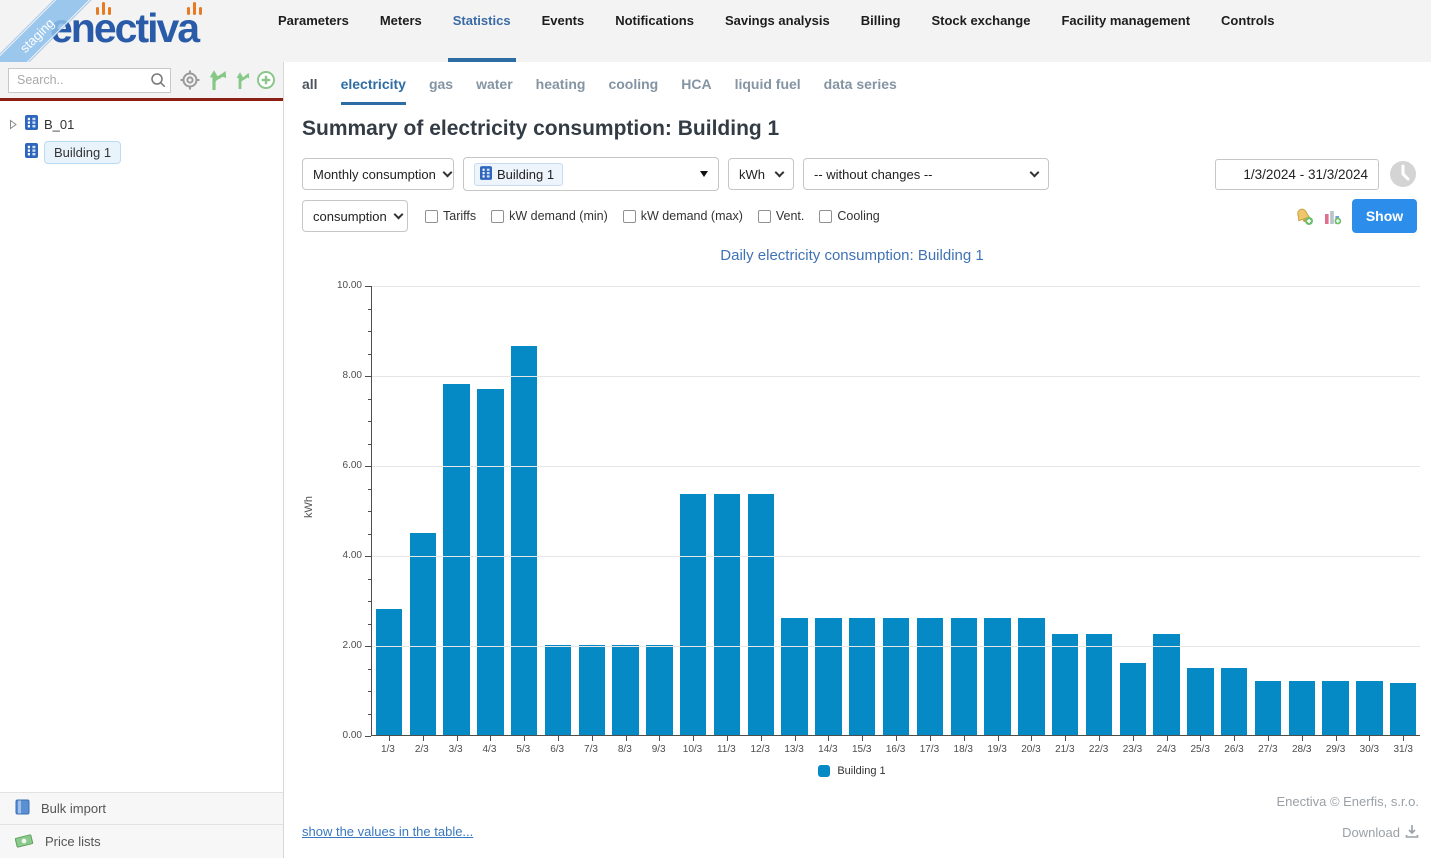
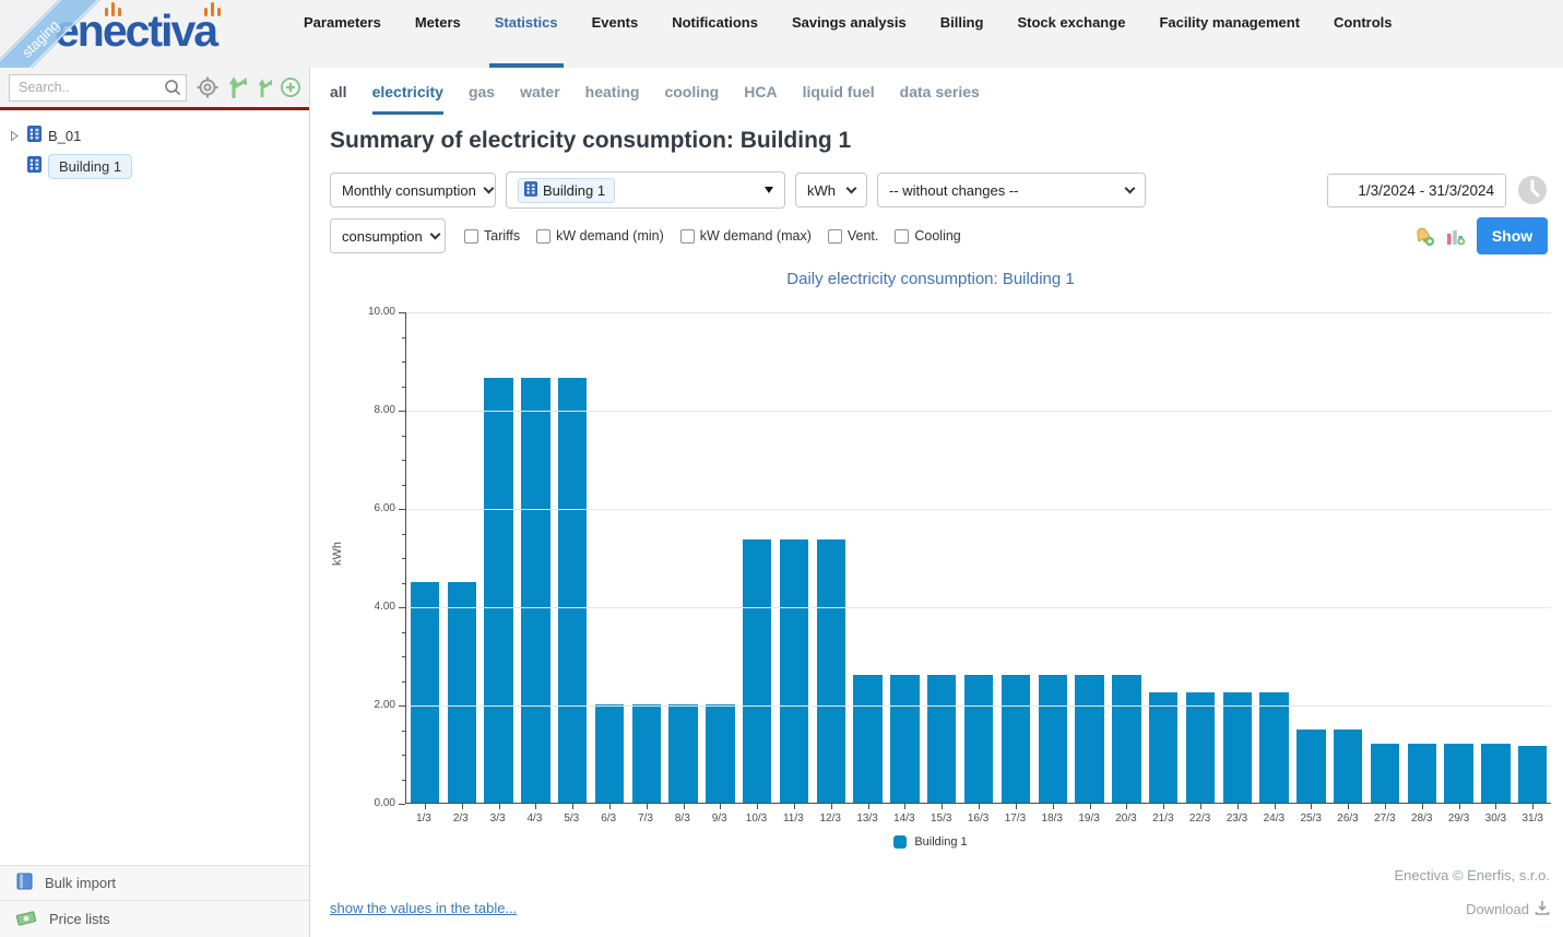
1/3: 2.8 -> 4.5
3/3: 7.8 -> 8.7
4/3: 7.7 -> 8.7
23/3: 1.6 -> 2.2
